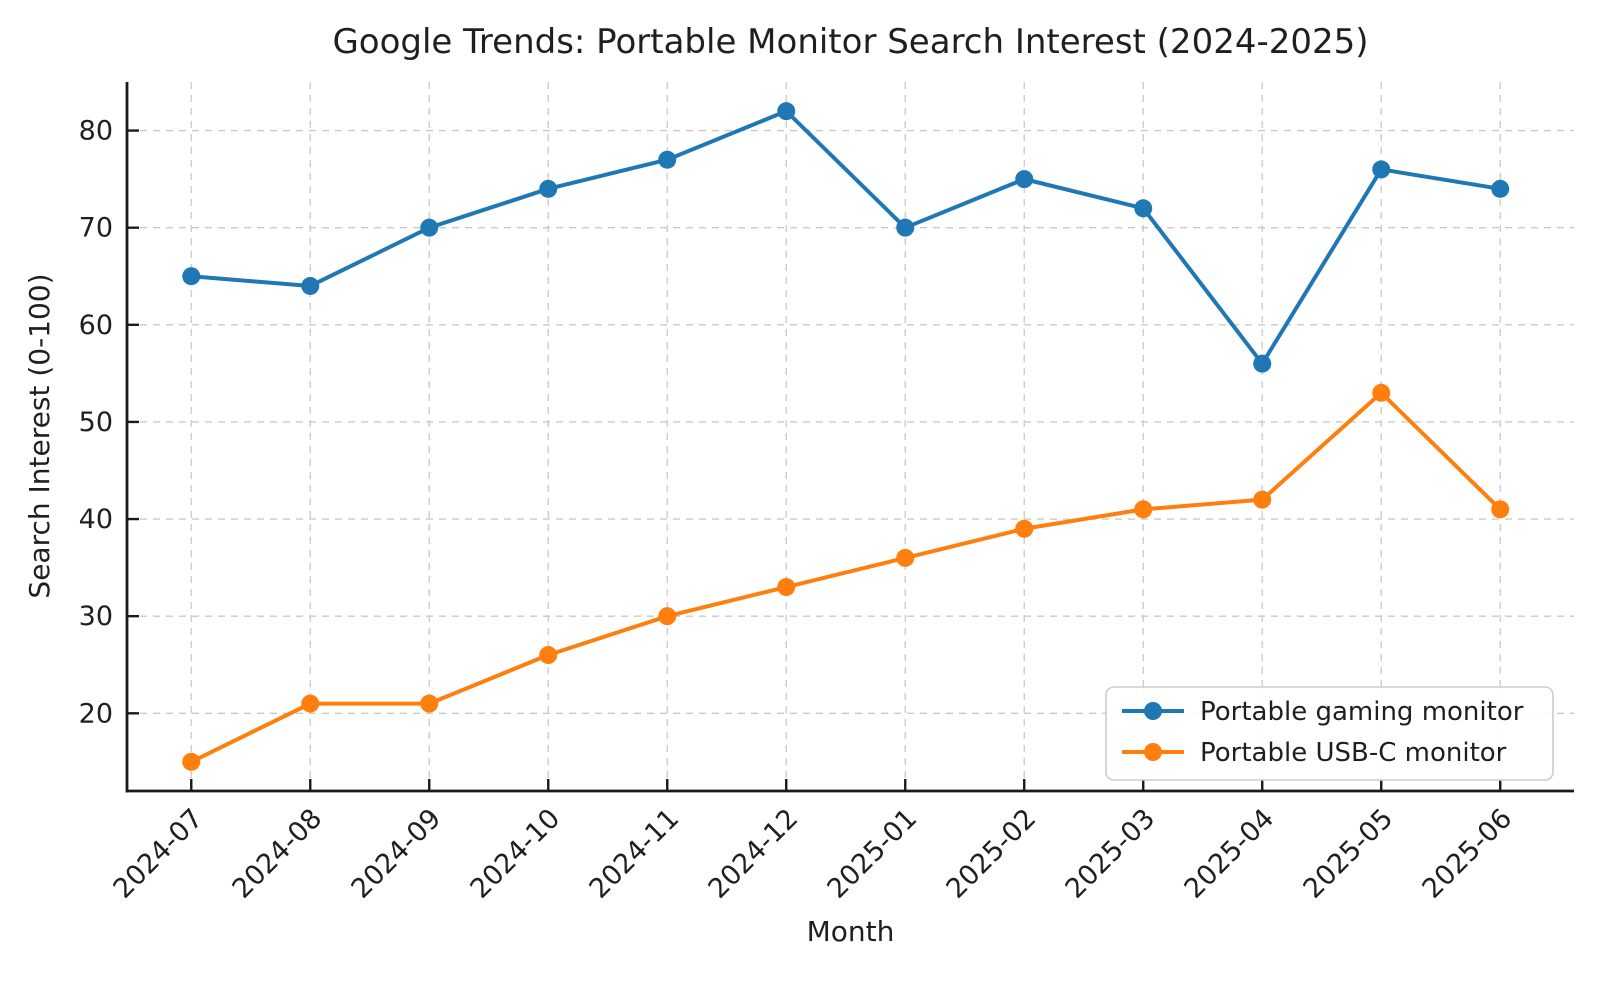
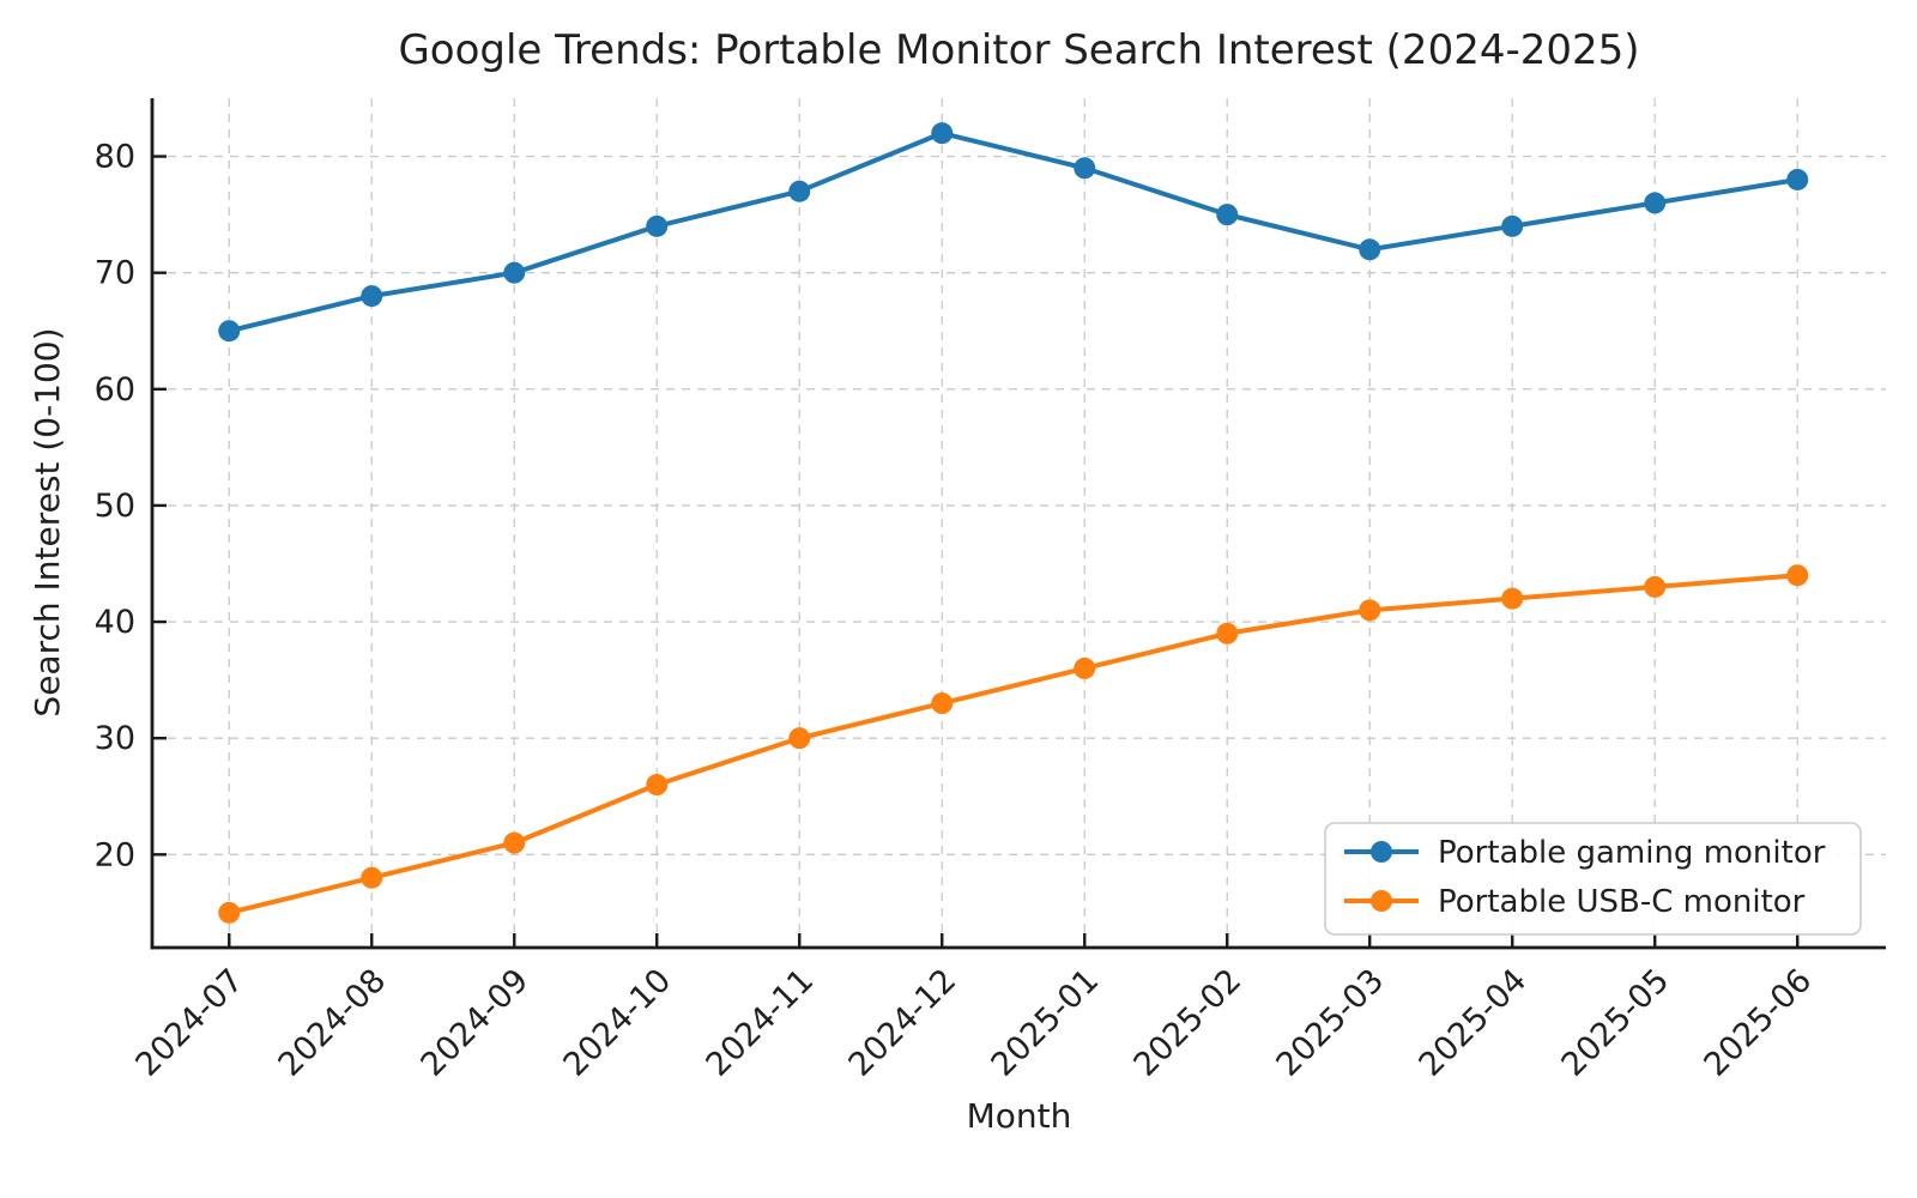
Portable gaming monitor/2024-08: 64 -> 68
Portable USB-C monitor/2024-08: 21 -> 18
Portable gaming monitor/2025-01: 70 -> 79
Portable gaming monitor/2025-04: 56 -> 74
Portable USB-C monitor/2025-05: 53 -> 43
Portable gaming monitor/2025-06: 74 -> 78
Portable USB-C monitor/2025-06: 41 -> 44
